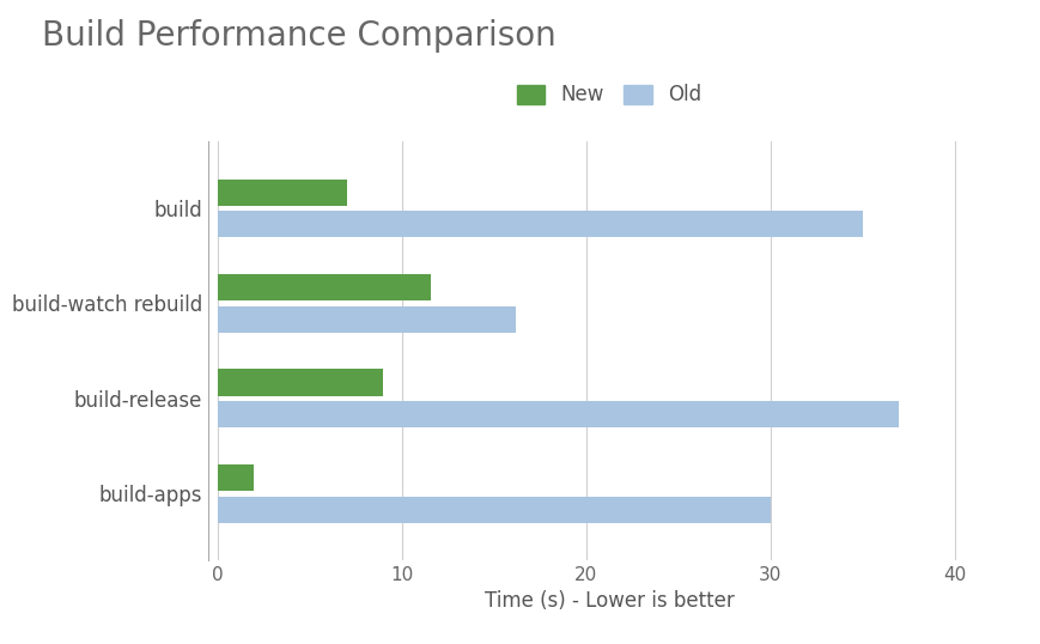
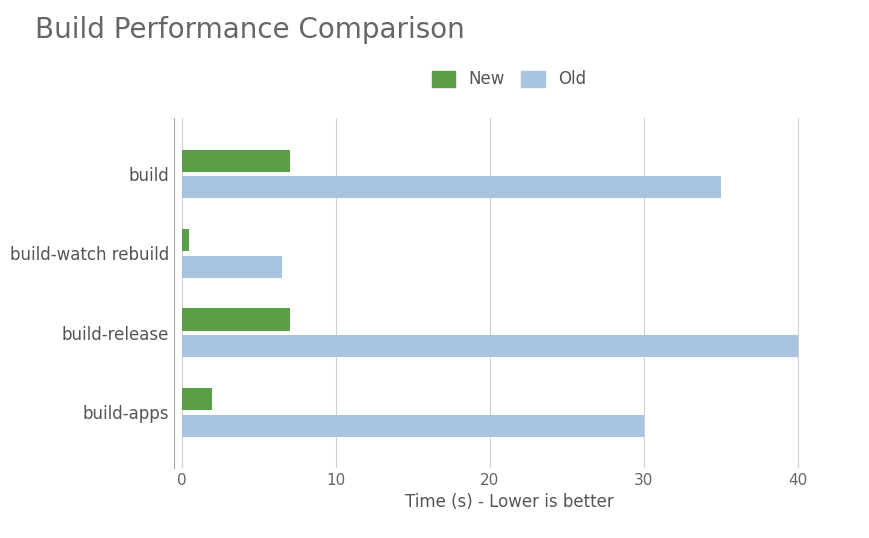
New/build-watch rebuild: 11.6 -> 0.5
Old/build-watch rebuild: 16.2 -> 6.5
New/build-release: 9.0 -> 7.0
Old/build-release: 37.0 -> 40.0
